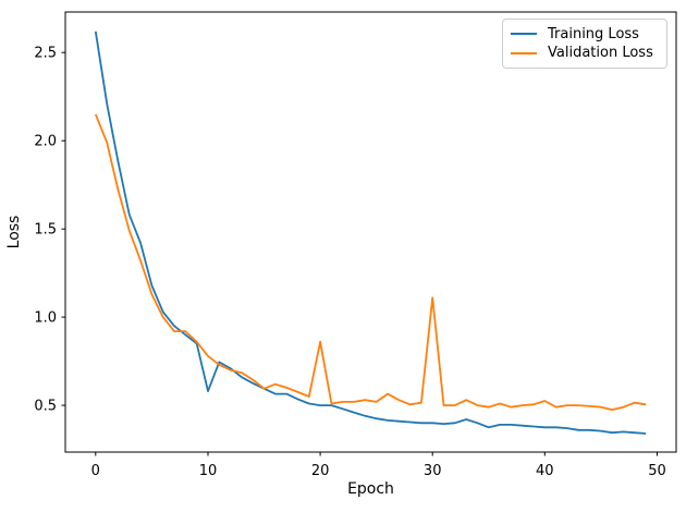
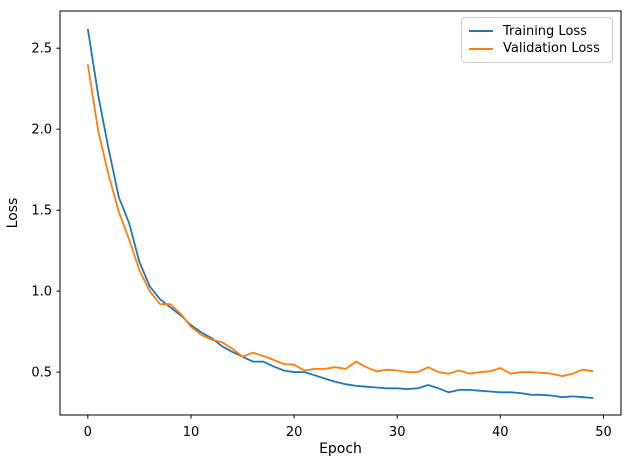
Validation Loss/0: 2.15 -> 2.40
Training Loss/10: 0.58 -> 0.79
Validation Loss/20: 0.86 -> 0.55
Validation Loss/30: 1.11 -> 0.51
